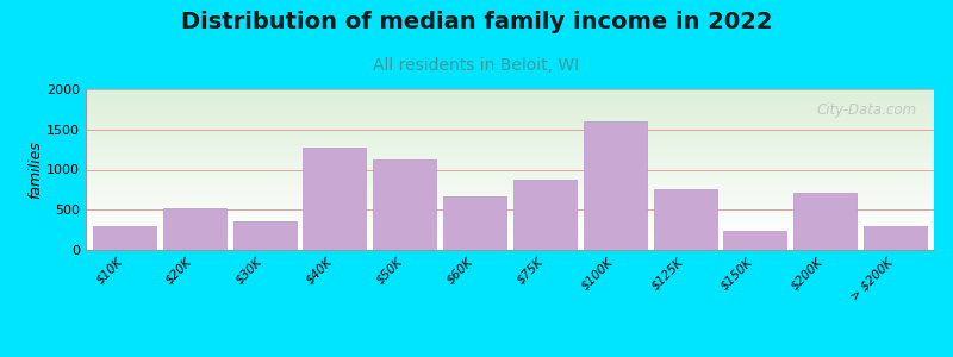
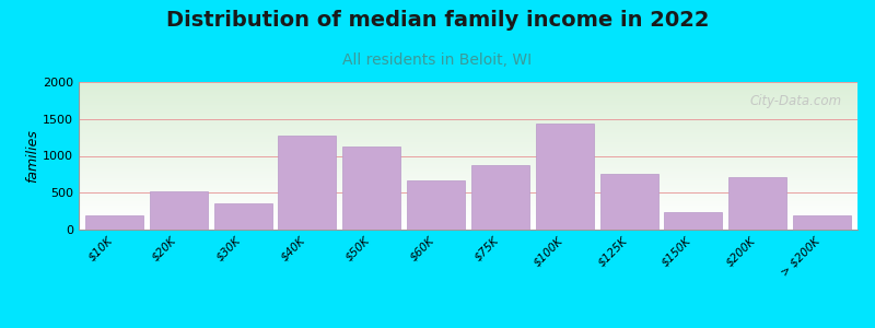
$10K: 300 -> 200
$100K: 1600 -> 1430
> $200K: 300 -> 200
